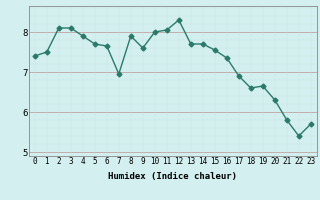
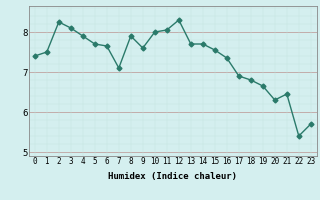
2: 8.10 -> 8.25
7: 6.95 -> 7.10
18: 6.60 -> 6.80
21: 5.80 -> 6.45
